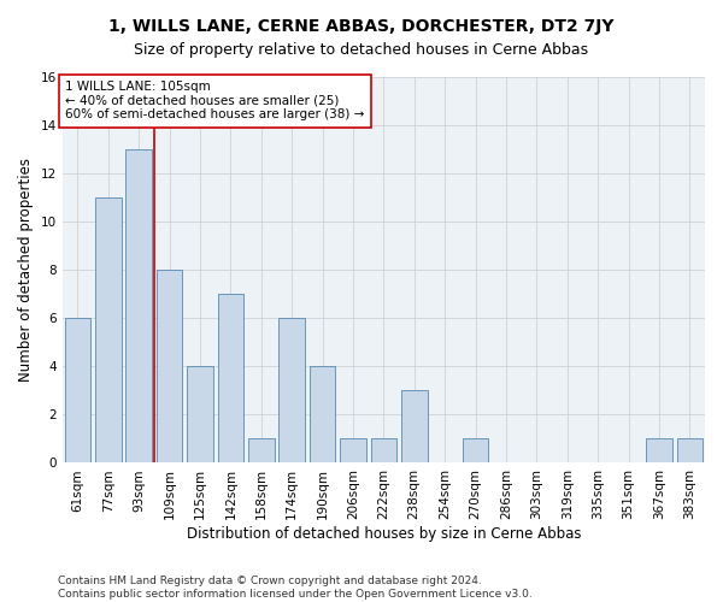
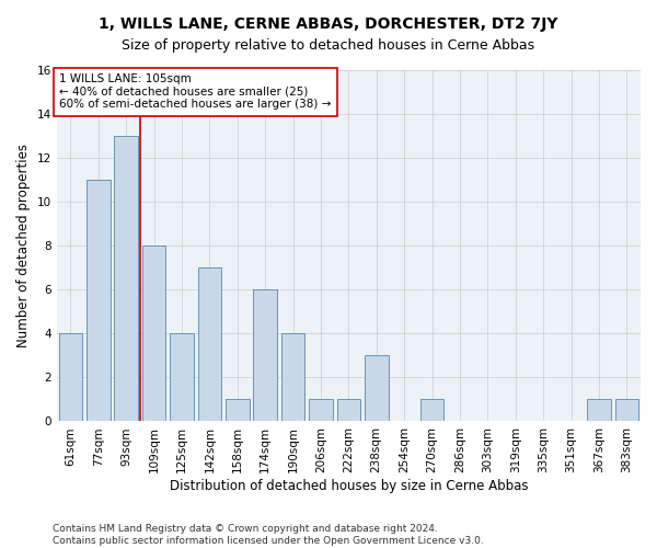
61sqm: 6 -> 4
